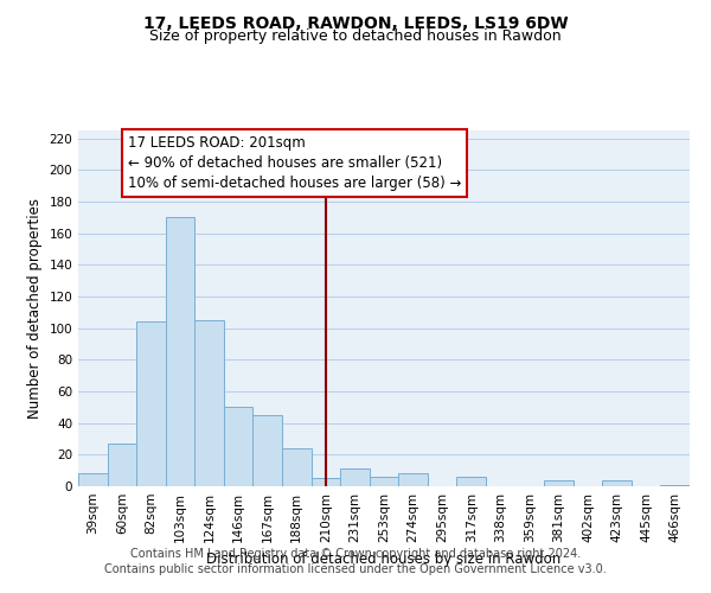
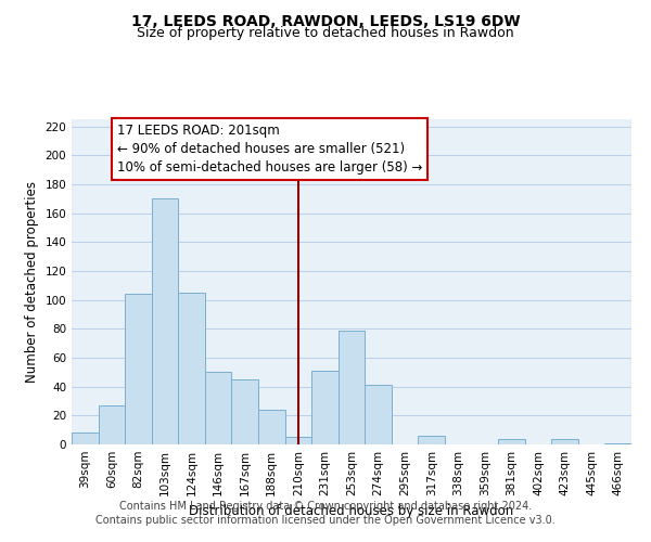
231sqm: 11 -> 51
253sqm: 6 -> 79
274sqm: 8 -> 41
